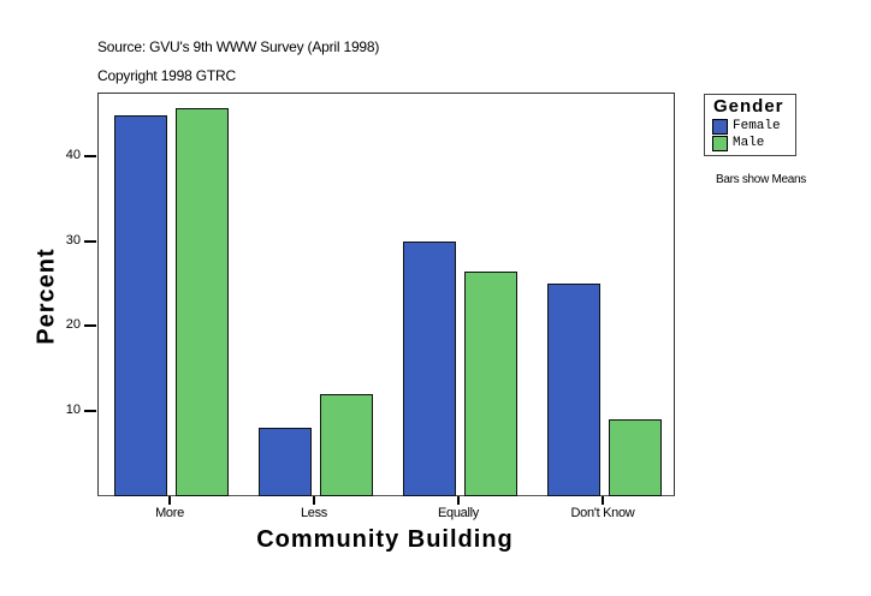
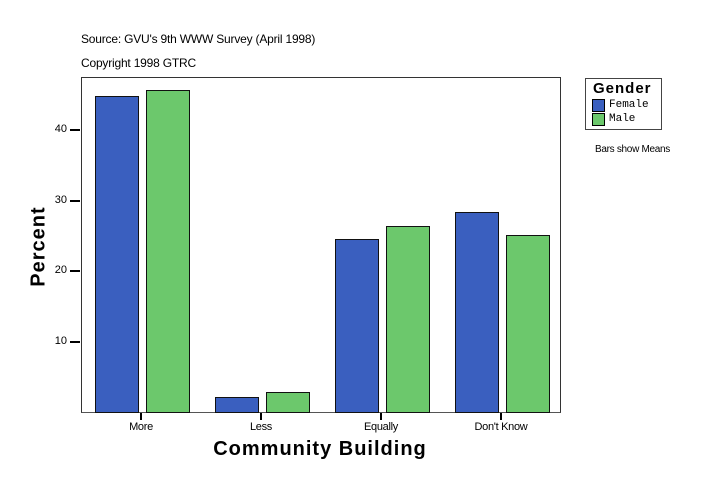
Female/Less: 8 -> 2
Male/Less: 12 -> 3
Female/Equally: 30 -> 25
Female/Don't Know: 25 -> 28
Male/Don't Know: 9 -> 25
